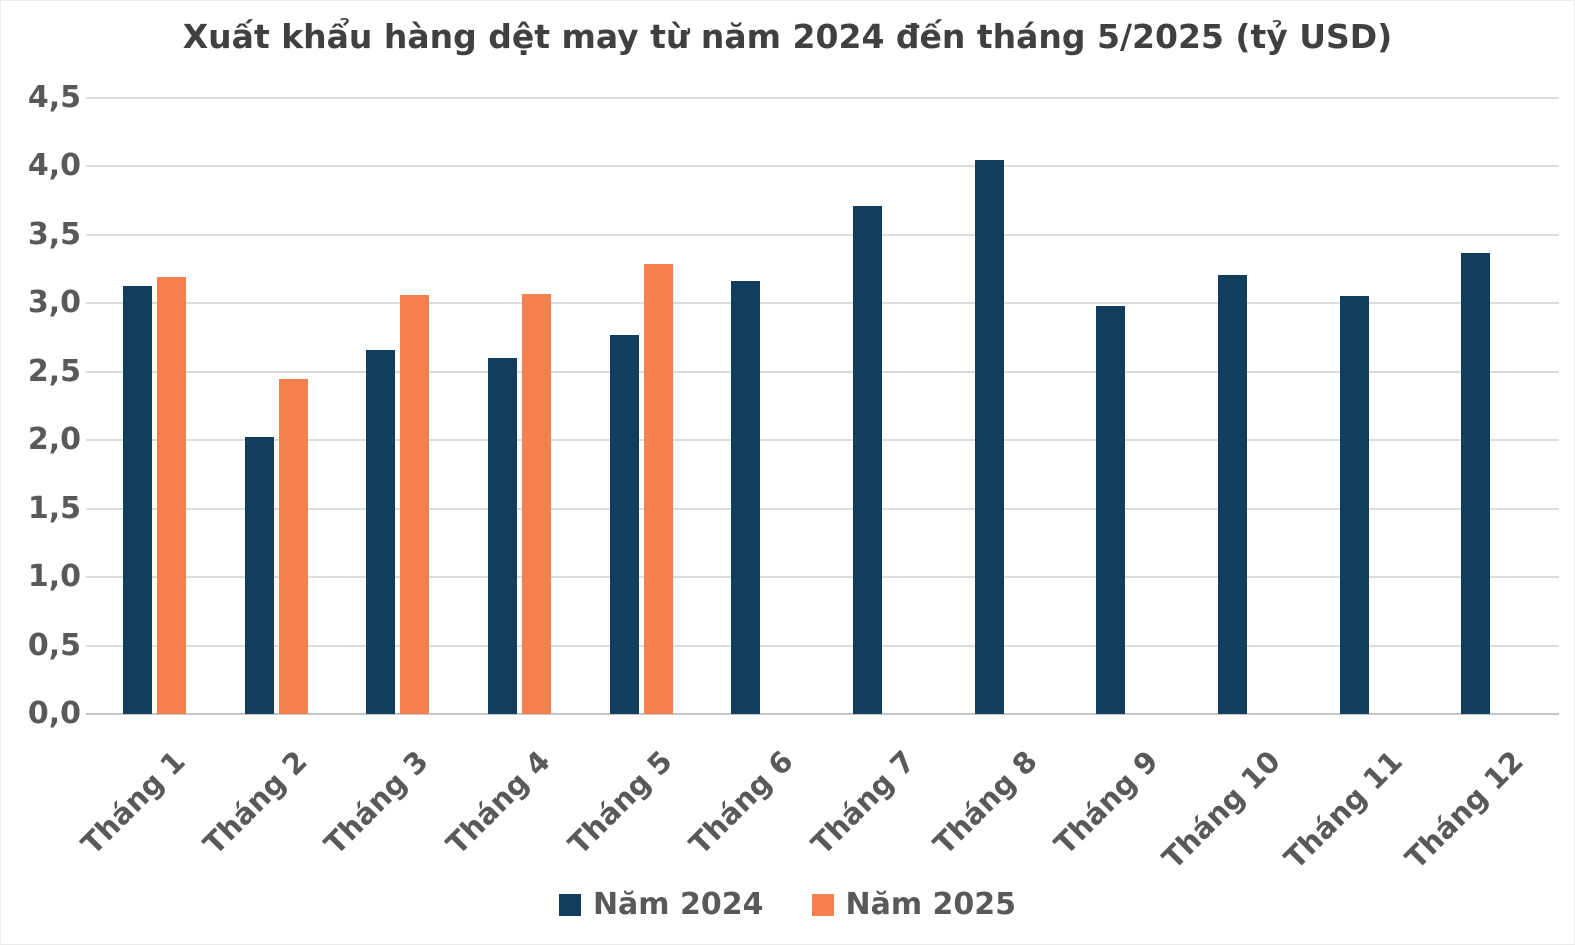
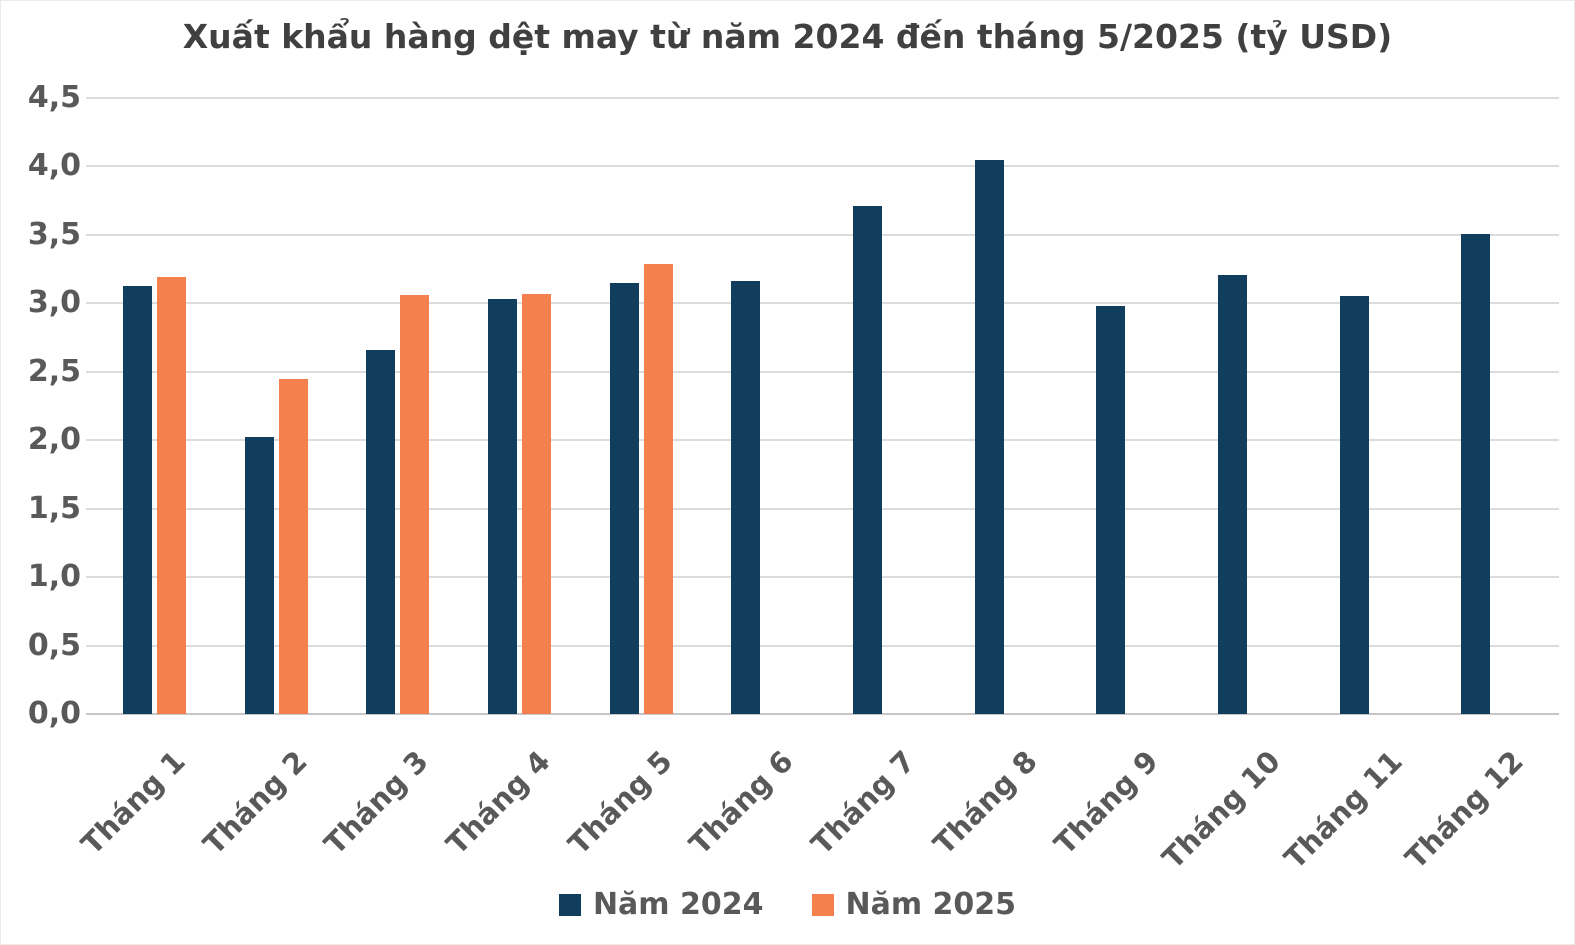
Năm 2024/Tháng 4: 2,60 -> 3,03
Năm 2024/Tháng 5: 2,77 -> 3,15
Năm 2024/Tháng 12: 3,37 -> 3,51
